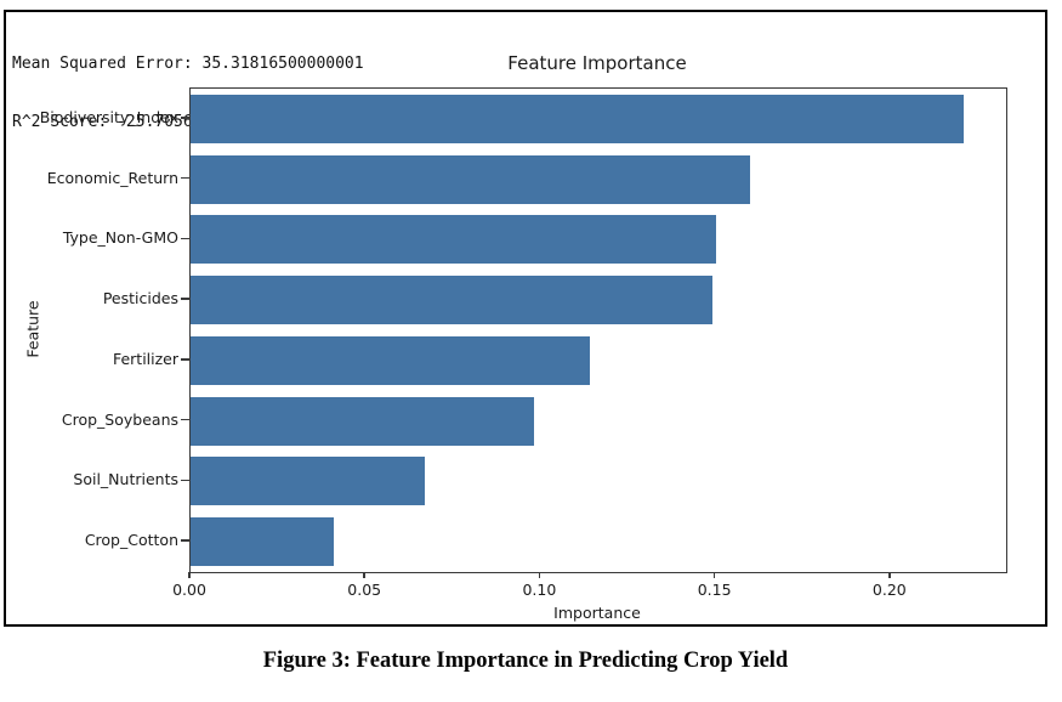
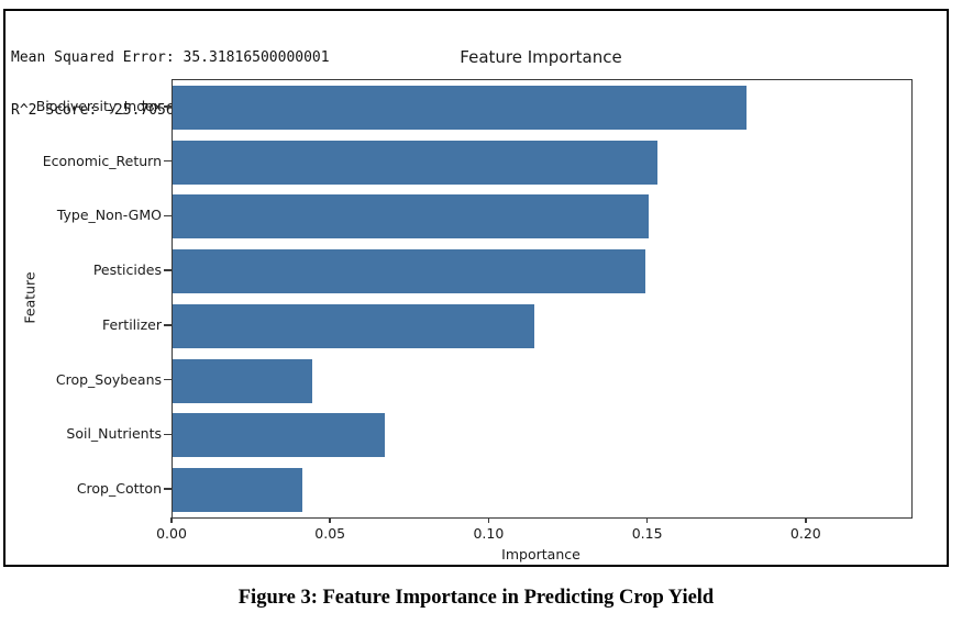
Biodiversity_Index: 0.221 -> 0.181
Economic_Return: 0.160 -> 0.153
Crop_Soybeans: 0.098 -> 0.044
